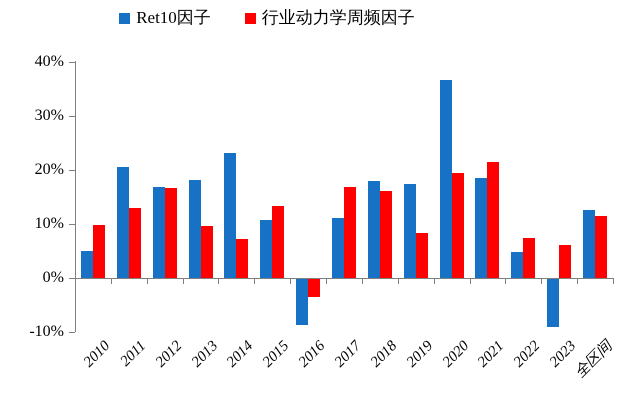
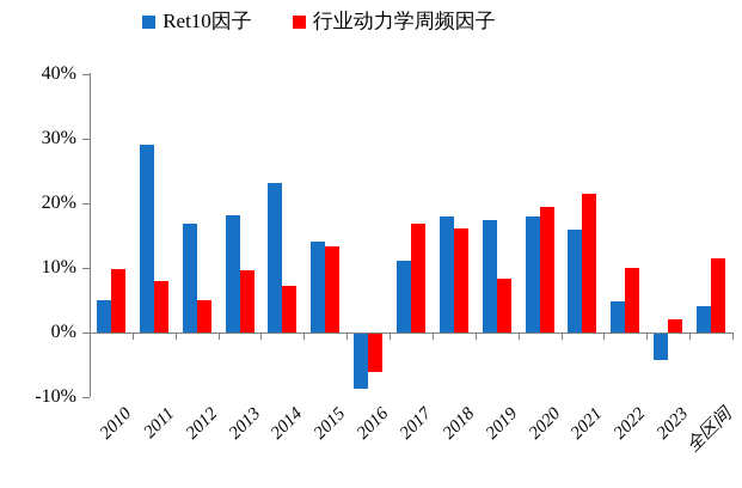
Ret10因子/2011: 20% -> 29%
行业动力学周频因子/2011: 13% -> 8%
行业动力学周频因子/2012: 17% -> 5%
Ret10因子/2015: 11% -> 14%
行业动力学周频因子/2016: -3% -> -6%
Ret10因子/2020: 37% -> 18%
Ret10因子/2021: 19% -> 16%
行业动力学周频因子/2022: 7% -> 10%
Ret10因子/2023: -9% -> -4%
行业动力学周频因子/2023: 6% -> 2%
Ret10因子/全区间: 12% -> 4%
